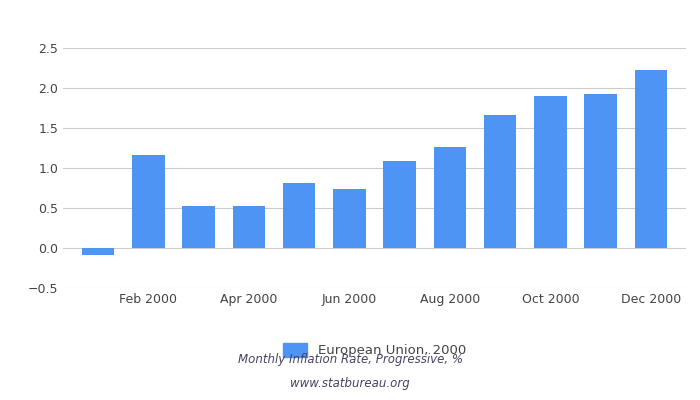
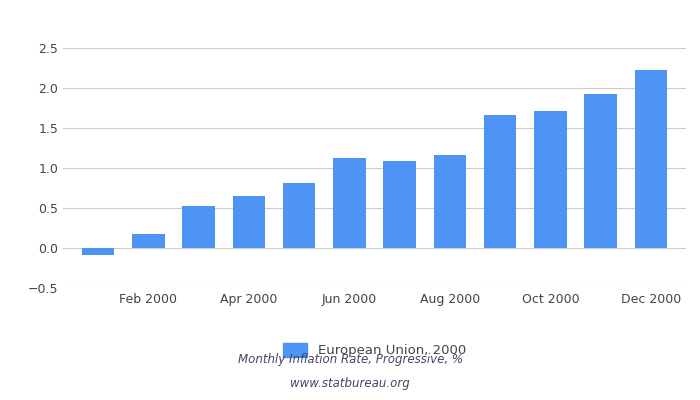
Feb 2000: 1.16 -> 0.17
Apr 2000: 0.52 -> 0.65
Jun 2000: 0.74 -> 1.13
Aug 2000: 1.26 -> 1.16
Oct 2000: 1.90 -> 1.71
